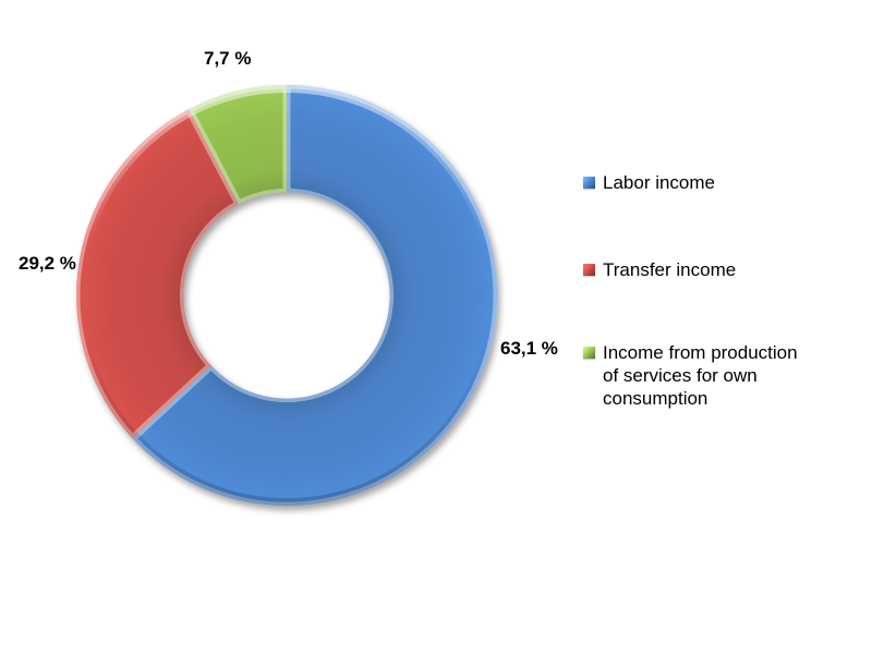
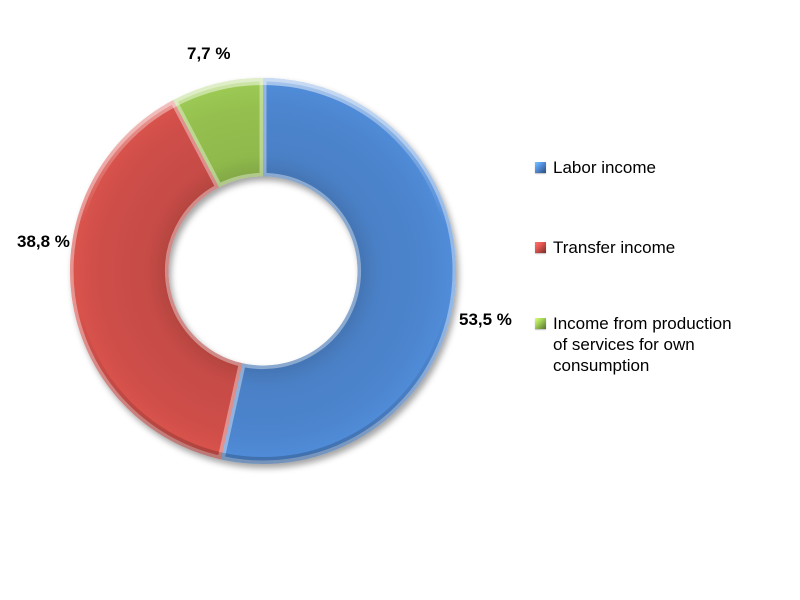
Labor income: 63,1 -> 53,5
Transfer income: 29,2 -> 38,8
